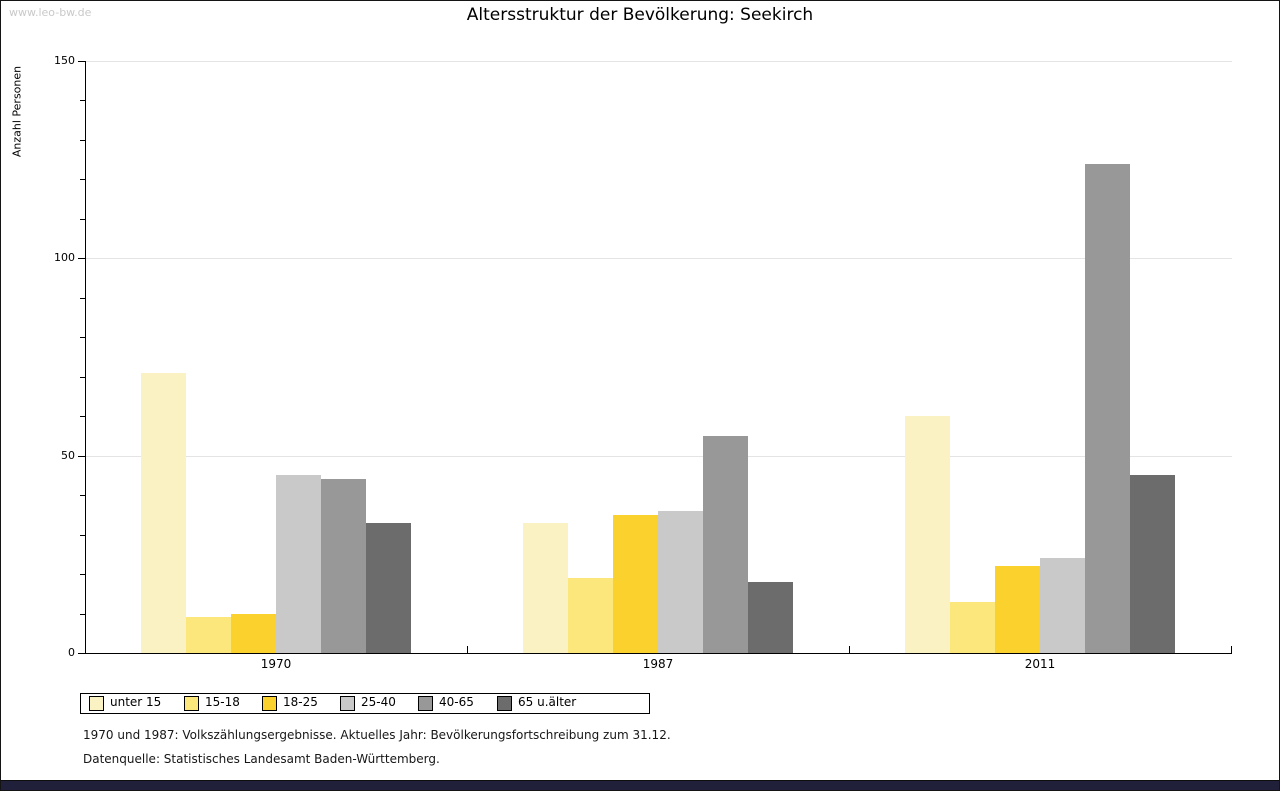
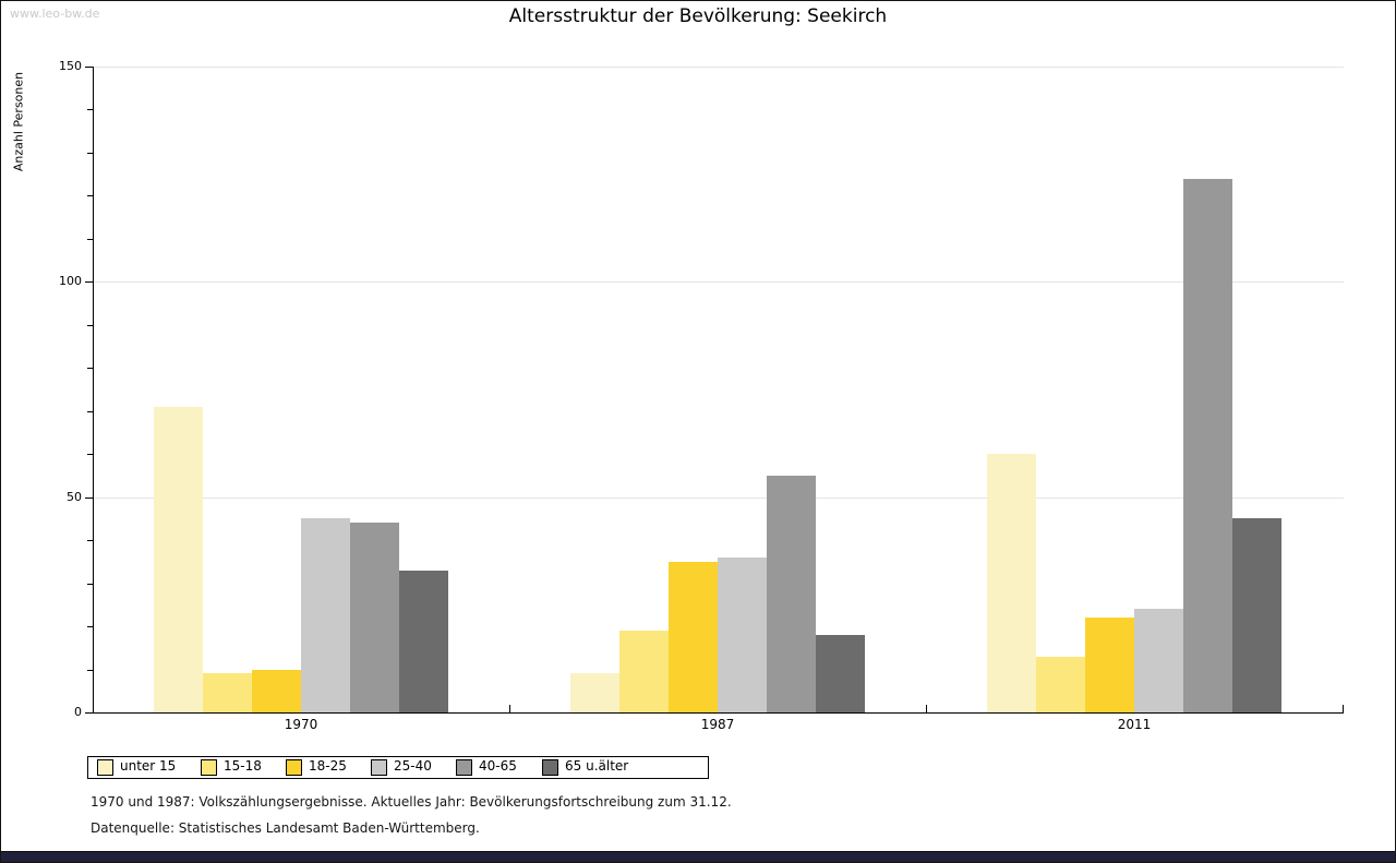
unter 15/1987: 33 -> 9
